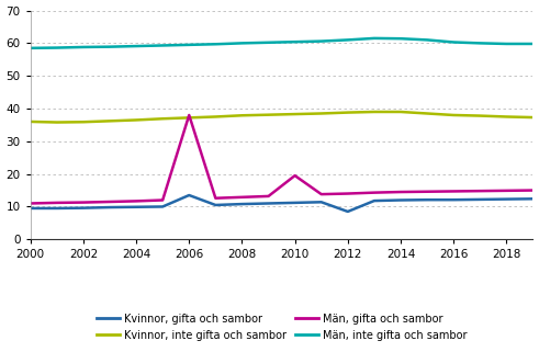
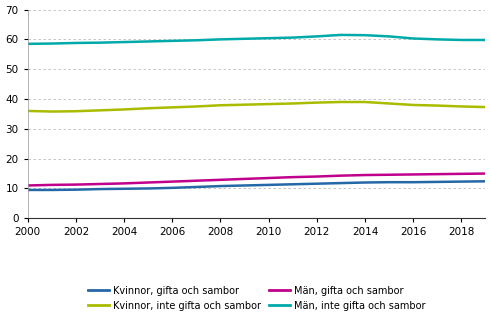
Kvinnor, gifta och sambor/2006: 13.5 -> 10.2
Män, gifta och sambor/2006: 38.0 -> 12.3
Män, gifta och sambor/2010: 19.5 -> 13.5
Kvinnor, gifta och sambor/2012: 8.5 -> 11.6
